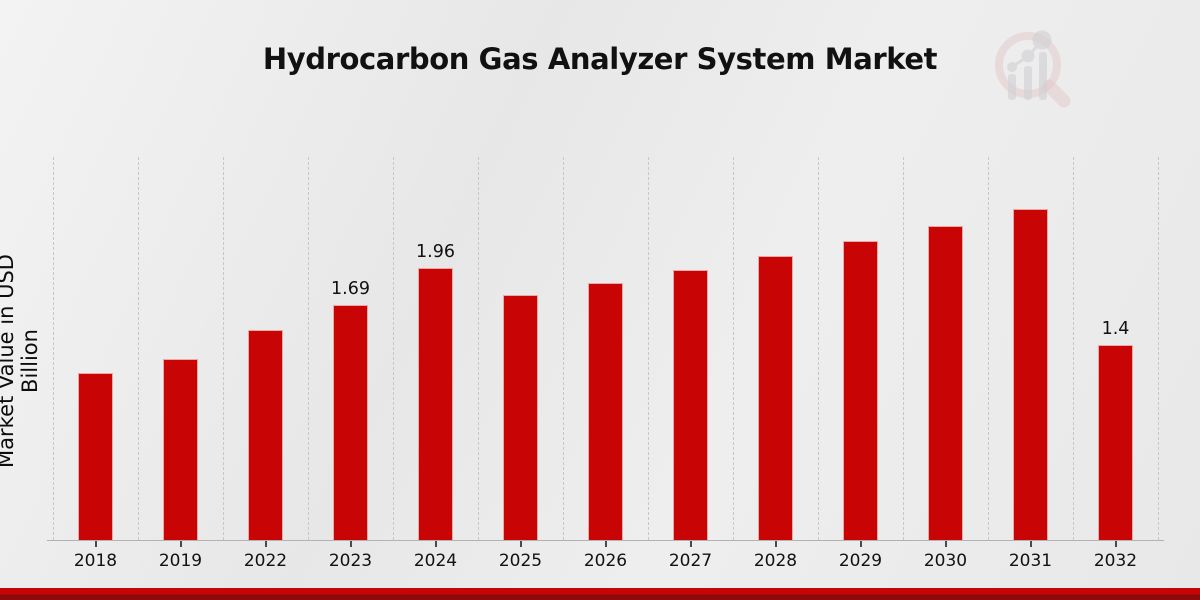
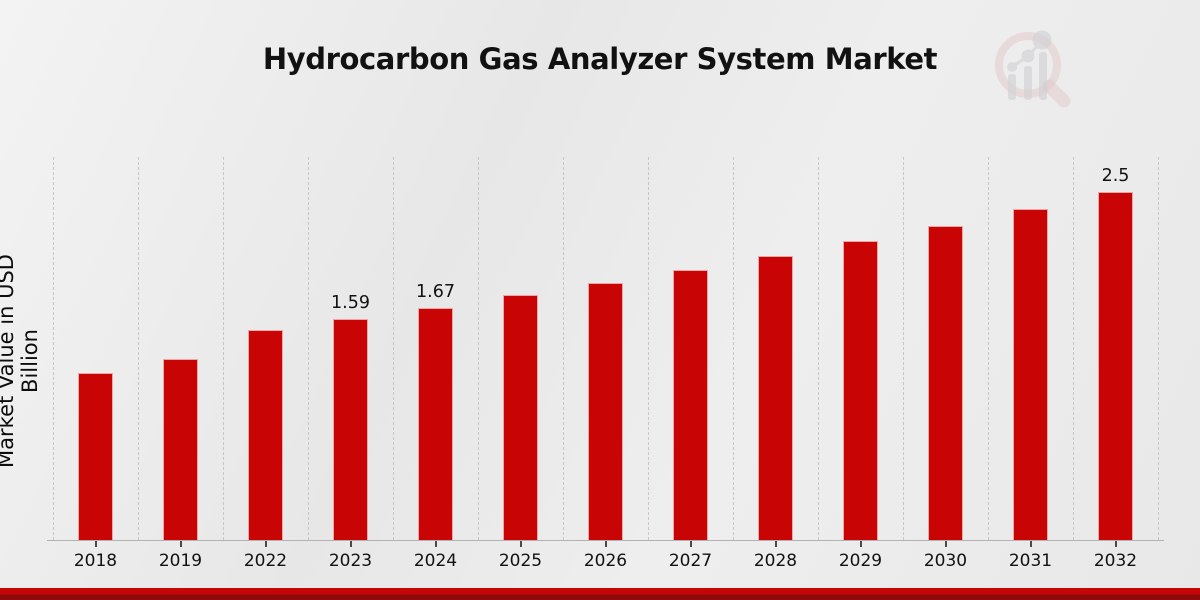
2023: 1.69 -> 1.59
2024: 1.96 -> 1.67
2032: 1.4 -> 2.5
